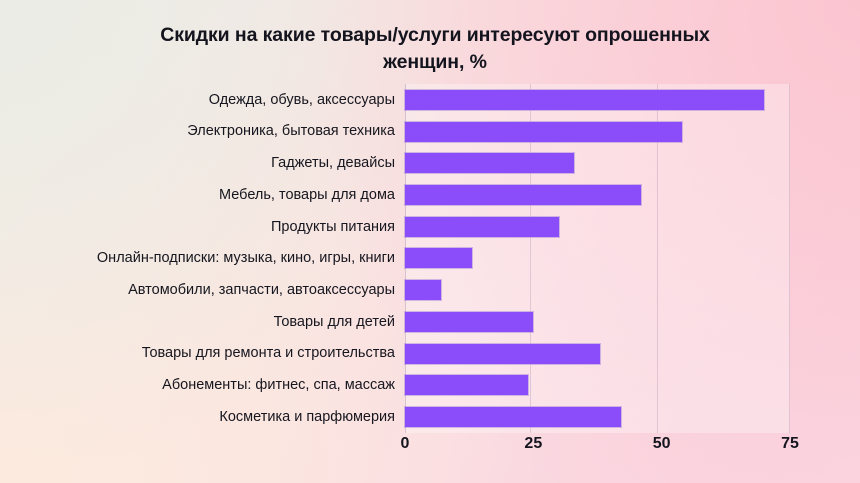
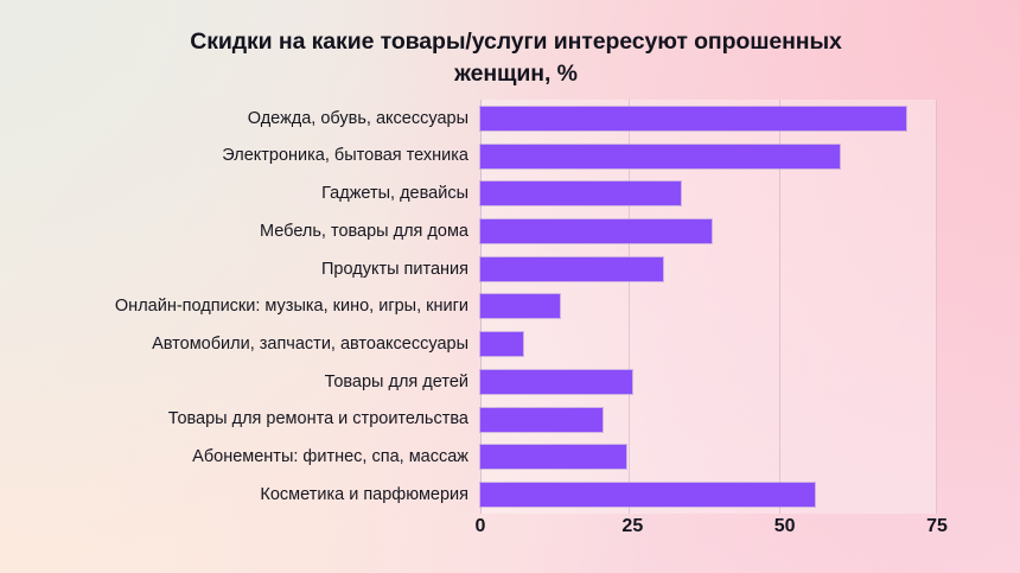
Электроника, бытовая техника: 54 -> 59
Мебель, товары для дома: 46 -> 38
Товары для ремонта и строительства: 38 -> 20
Косметика и парфюмерия: 42 -> 55
